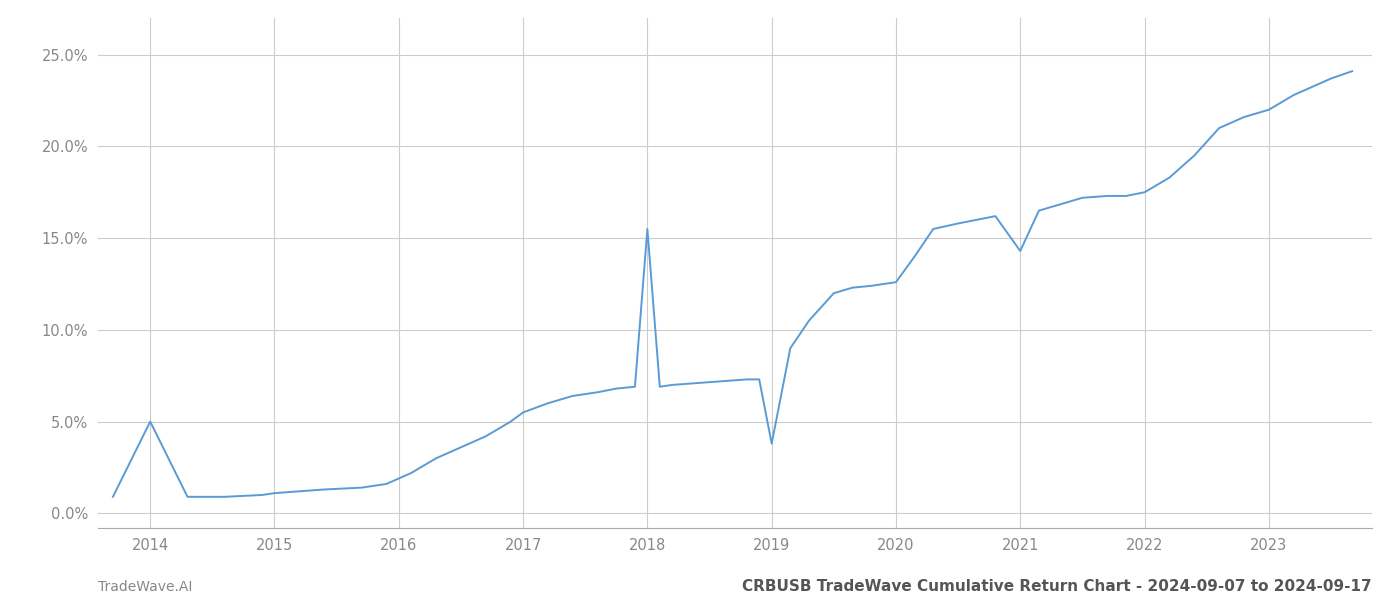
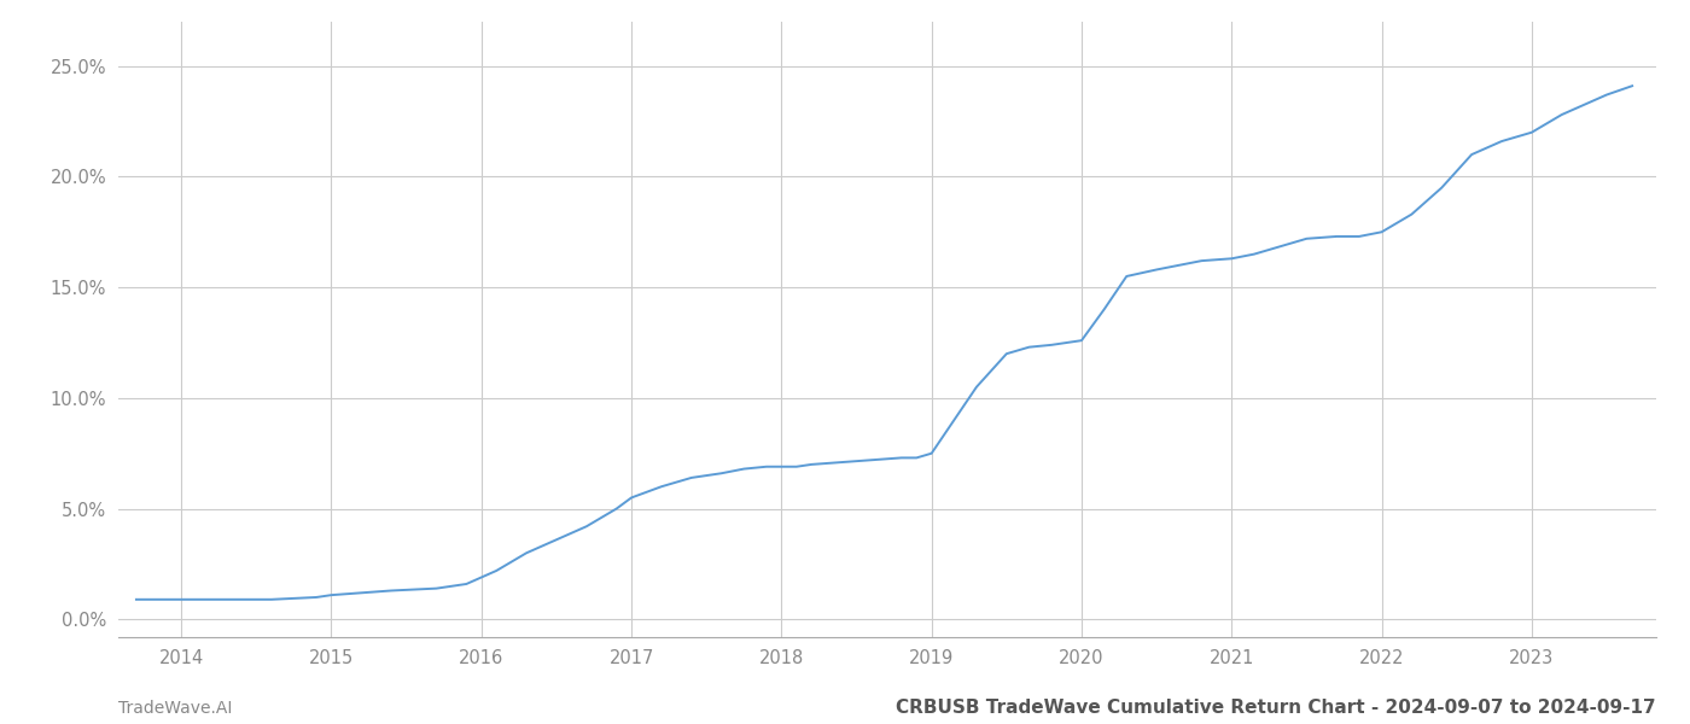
2014: 5.0% -> 0.9%
2018: 15.5% -> 6.9%
2019: 3.8% -> 7.5%
2021: 14.3% -> 16.3%
